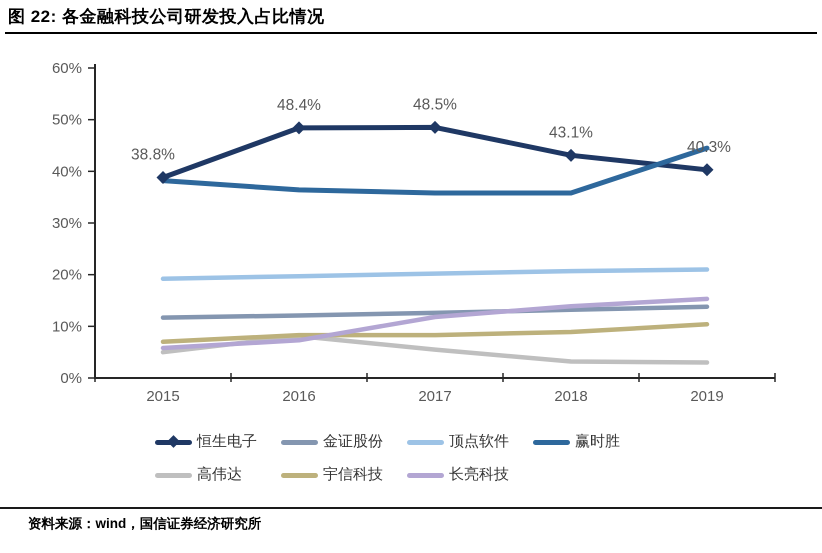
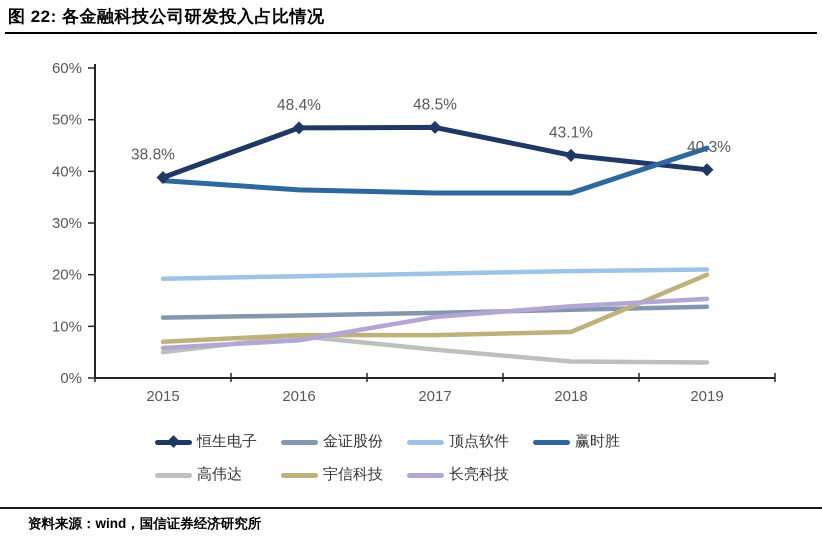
宇信科技/2019: 10% -> 20%
